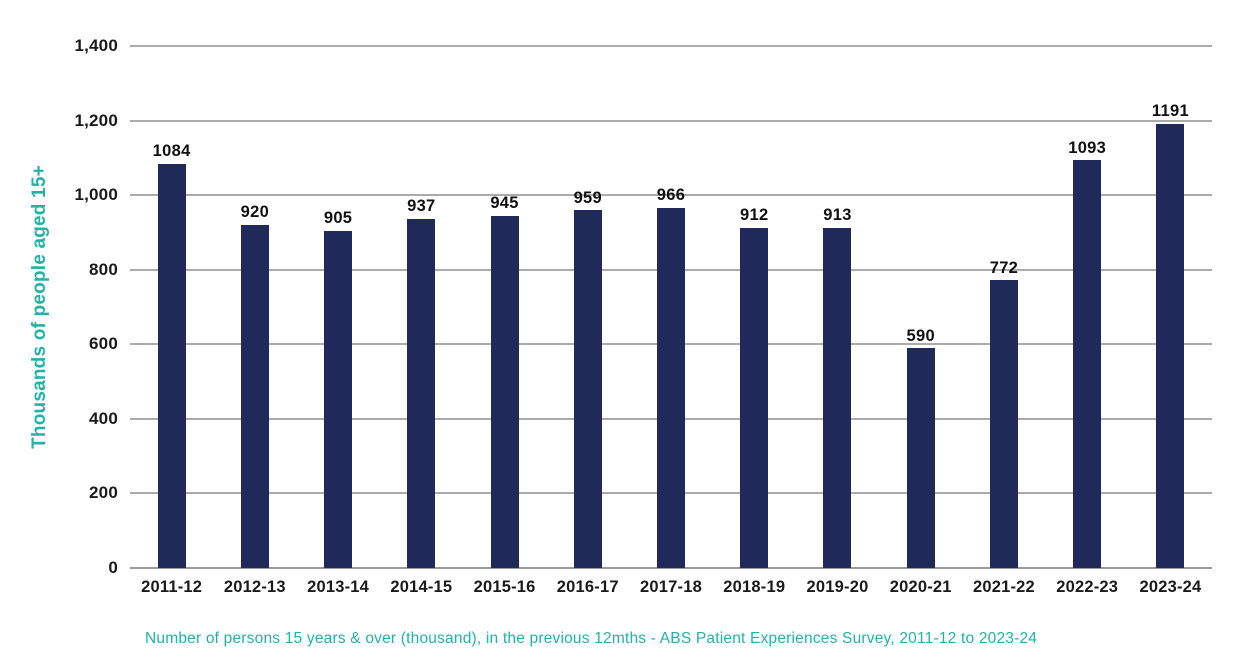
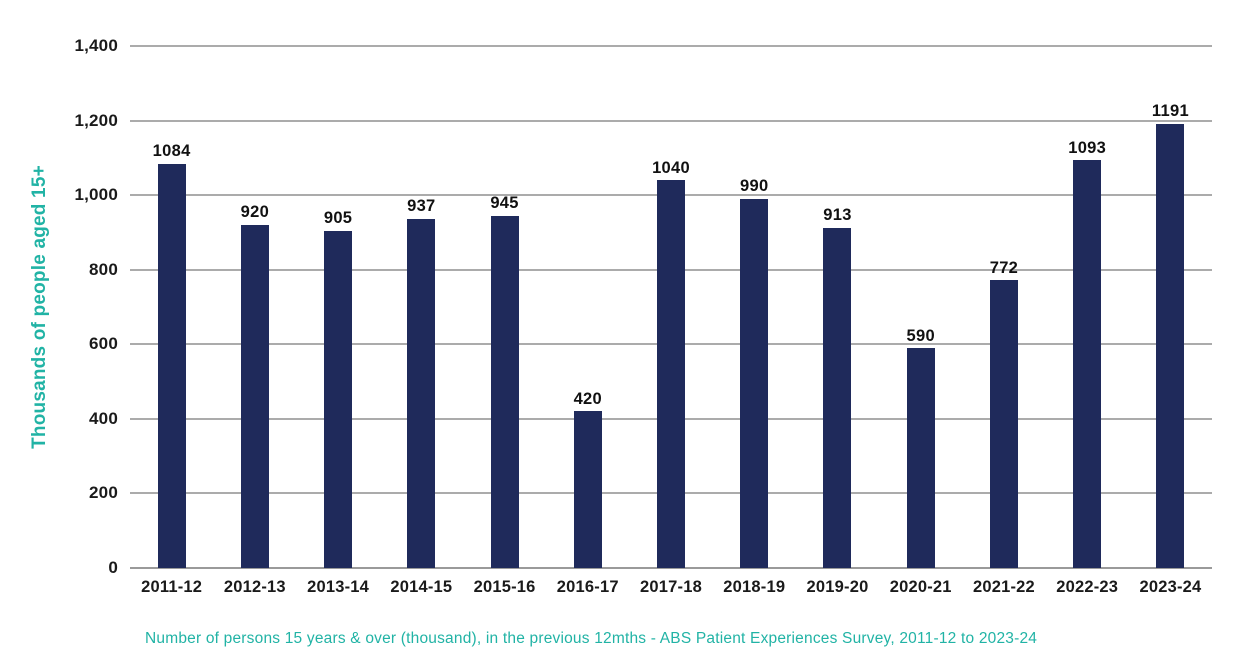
2016-17: 959 -> 420
2017-18: 966 -> 1040
2018-19: 912 -> 990
